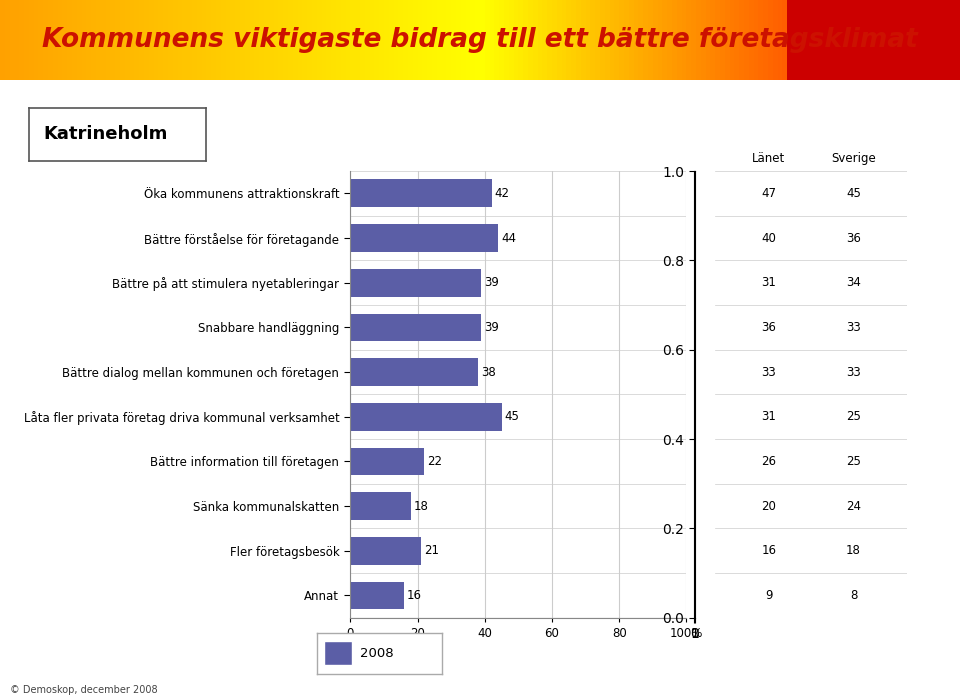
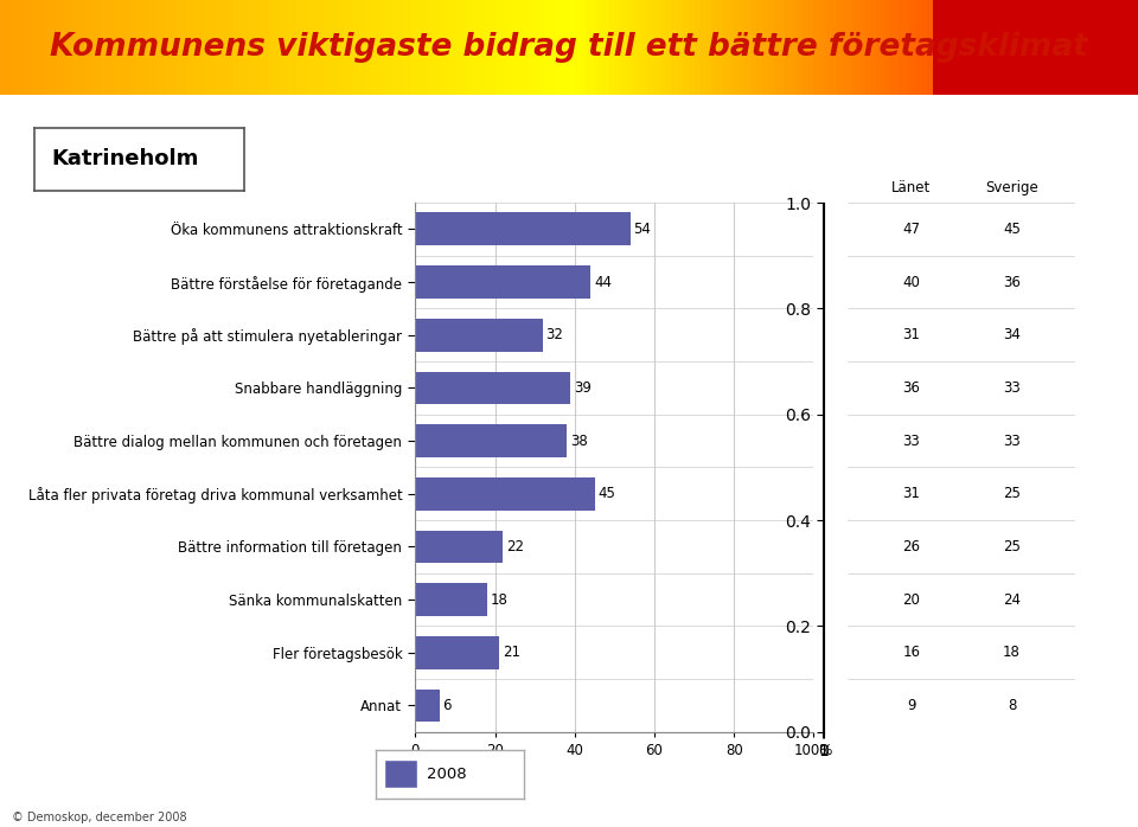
Öka kommunens attraktionskraft: 42 -> 54
Bättre på att stimulera nyetableringar: 39 -> 32
Annat: 16 -> 6
